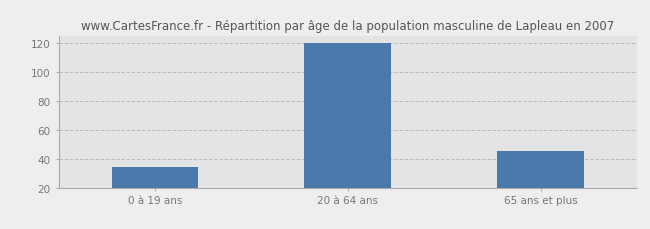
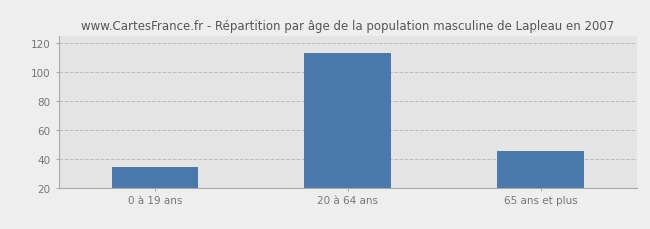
20 à 64 ans: 120 -> 113
